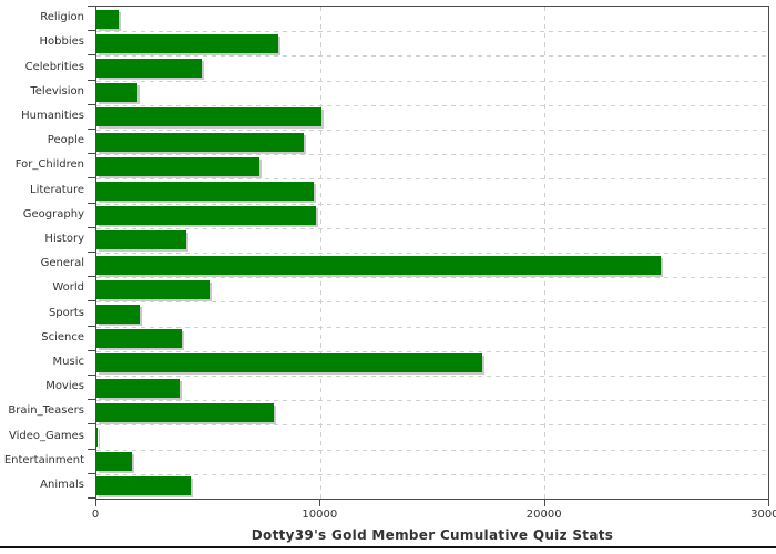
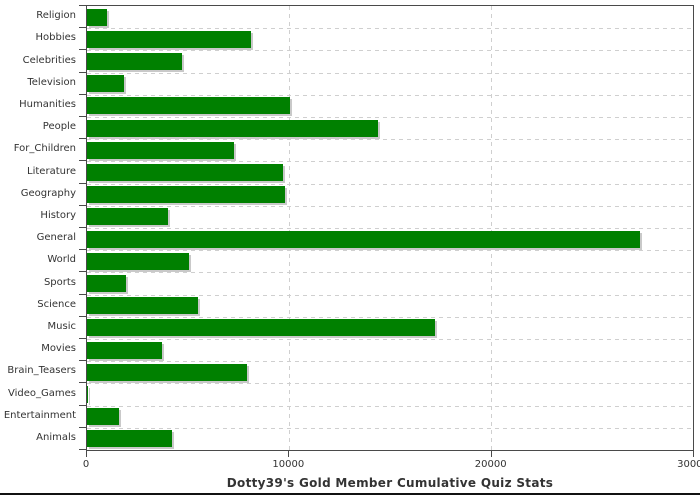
People: 9300 -> 14400
General: 25200 -> 27400
Science: 3800 -> 5500
